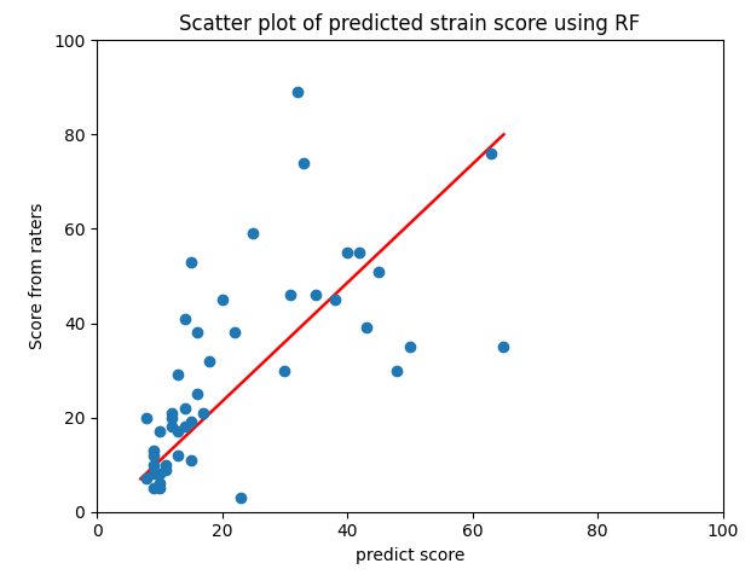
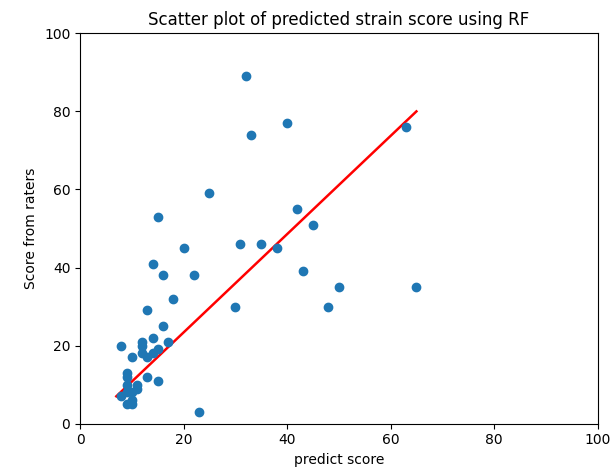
40: 55 -> 77
